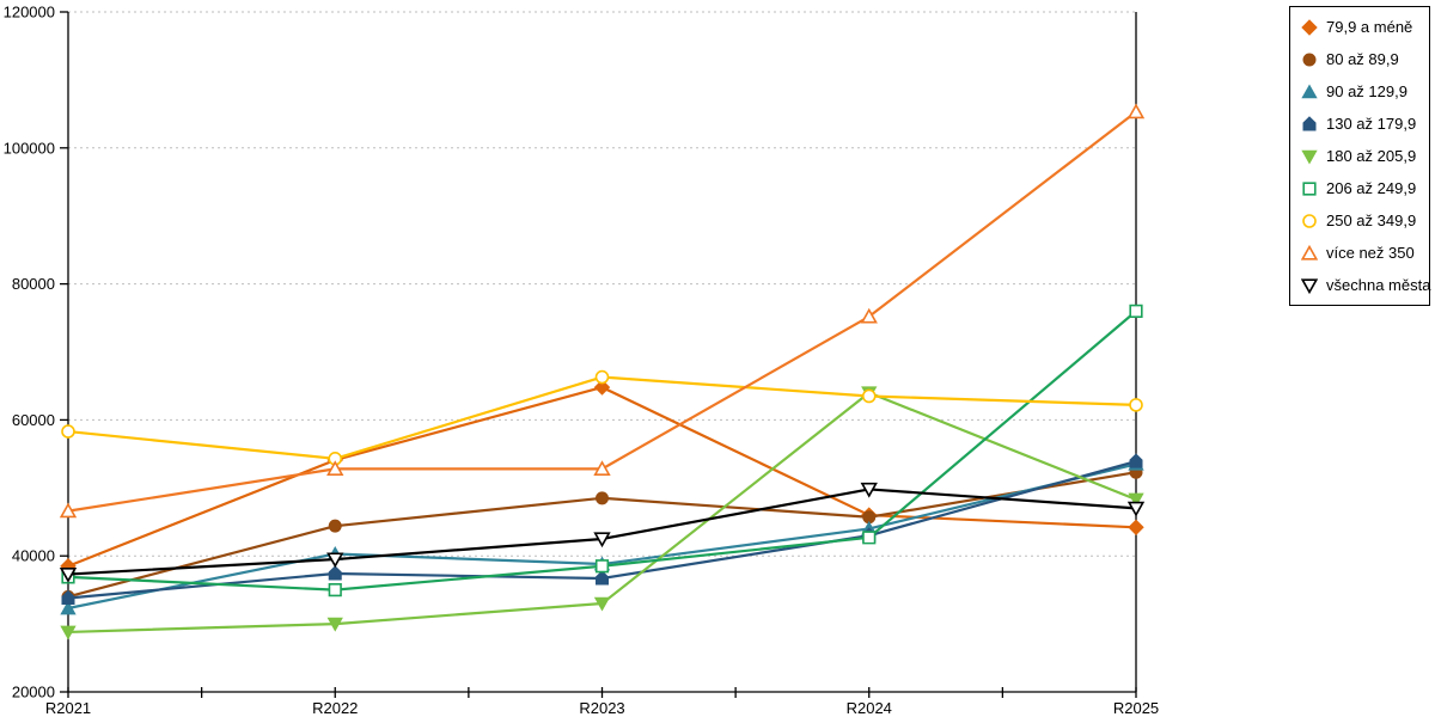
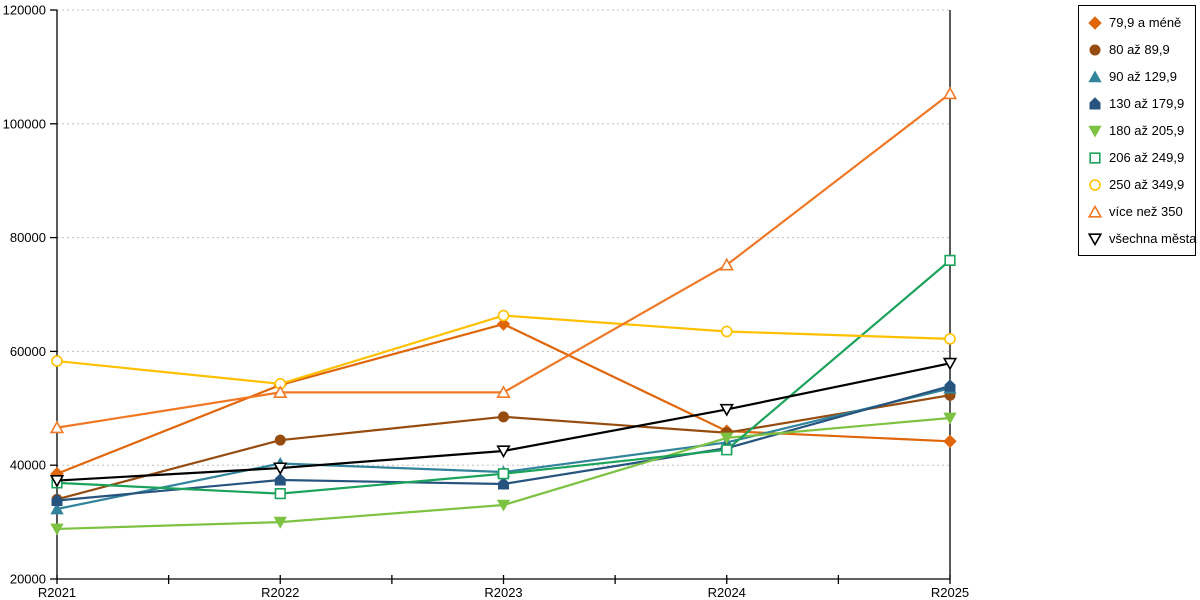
180 až 205,9/R2024: 64000 -> 45000
všechna města/R2025: 47000 -> 58000
